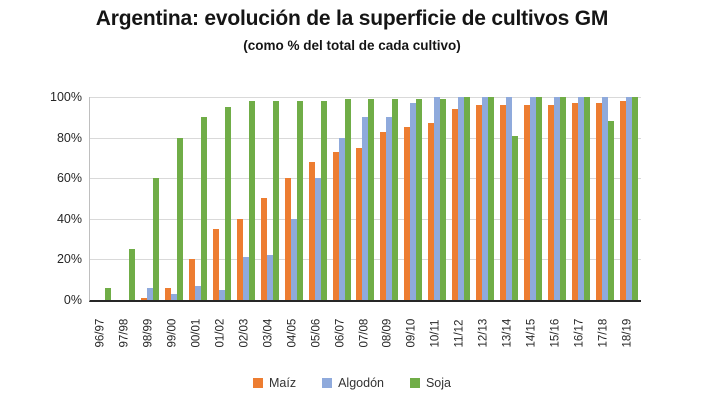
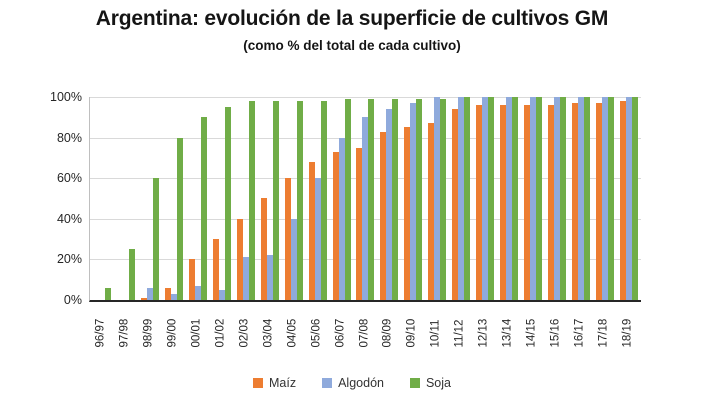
Maíz/01/02: 35% -> 30%
Algodón/08/09: 90% -> 94%
Soja/13/14: 81% -> 100%
Soja/17/18: 88% -> 100%
